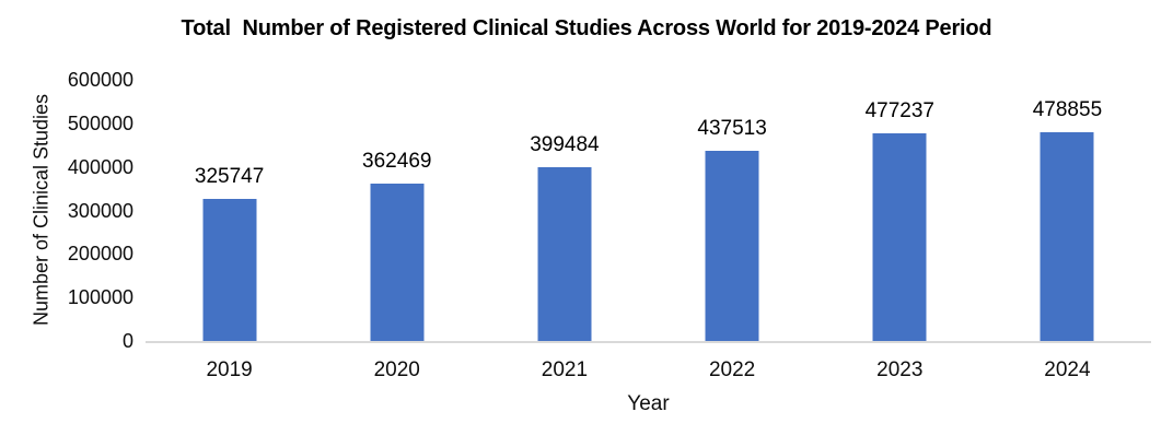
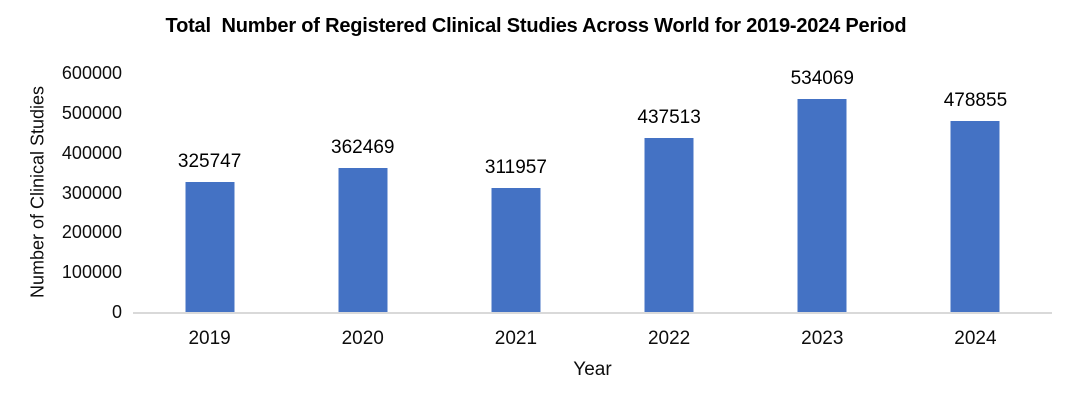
2021: 399484 -> 311957
2023: 477237 -> 534069
